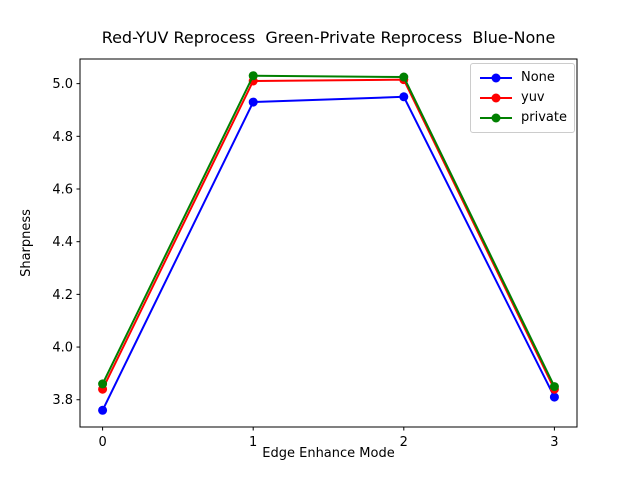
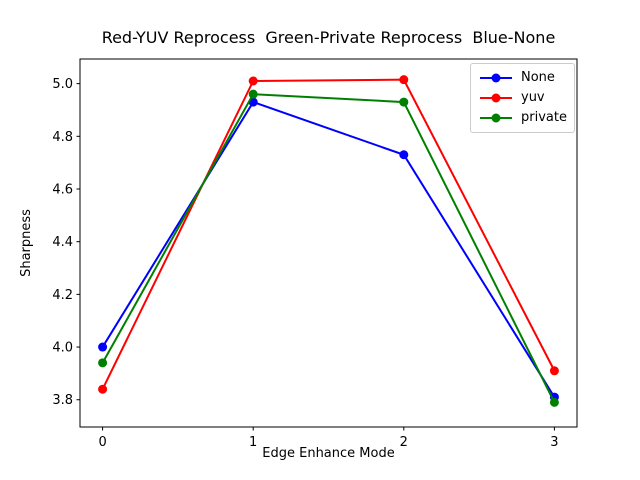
None/0: 3.76 -> 4.00
private/0: 3.86 -> 3.94
private/1: 5.03 -> 4.96
None/2: 4.95 -> 4.73
private/2: 5.03 -> 4.93
yuv/3: 3.84 -> 3.91
private/3: 3.85 -> 3.79
